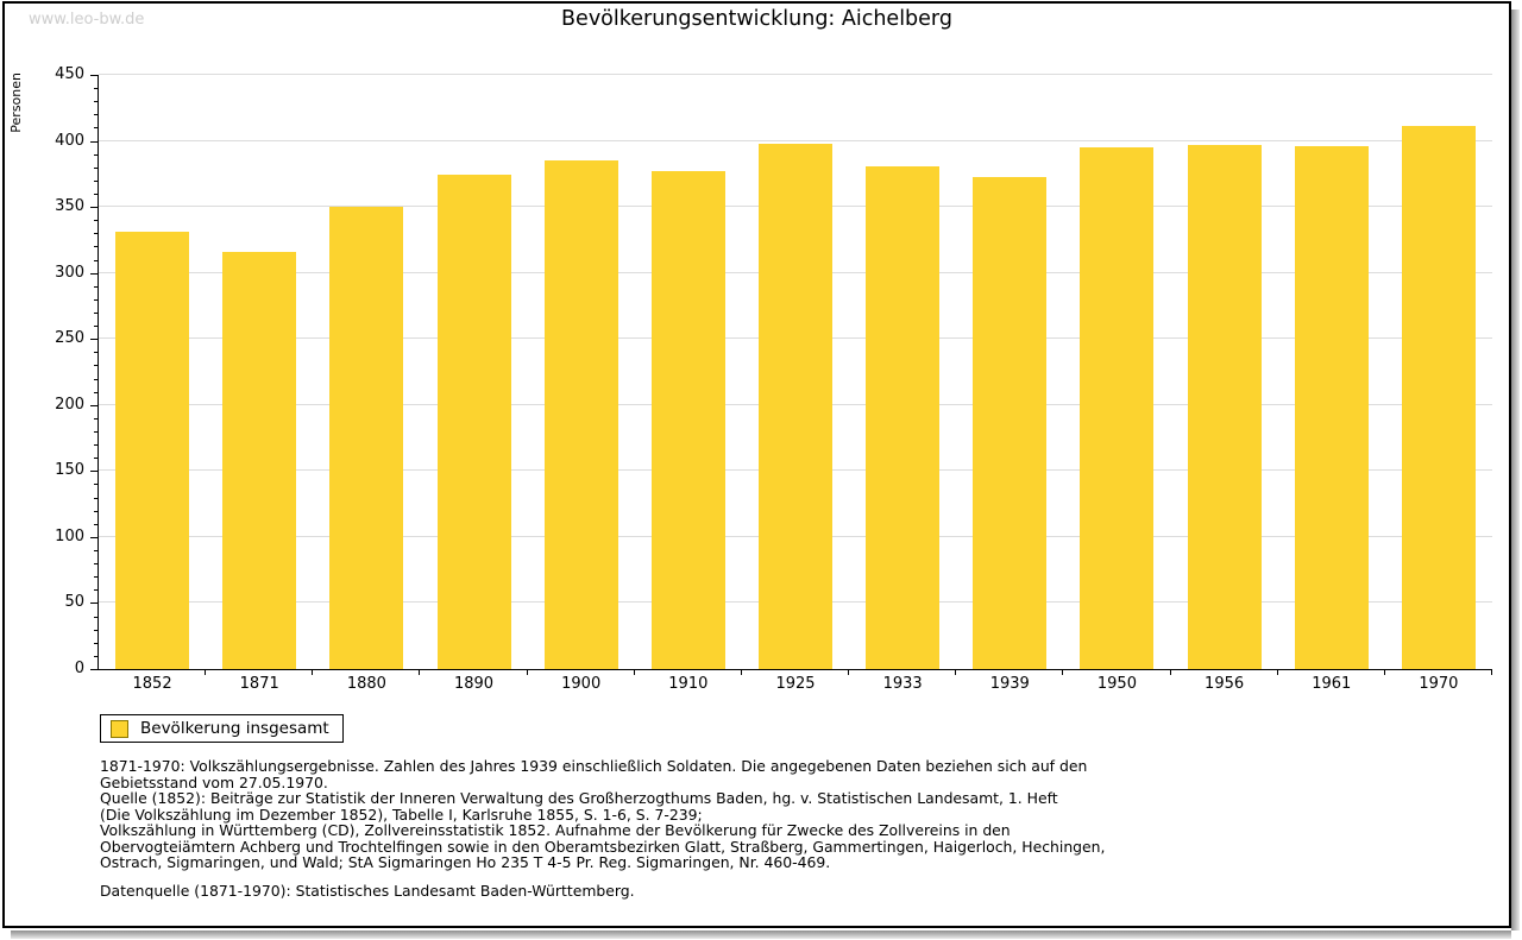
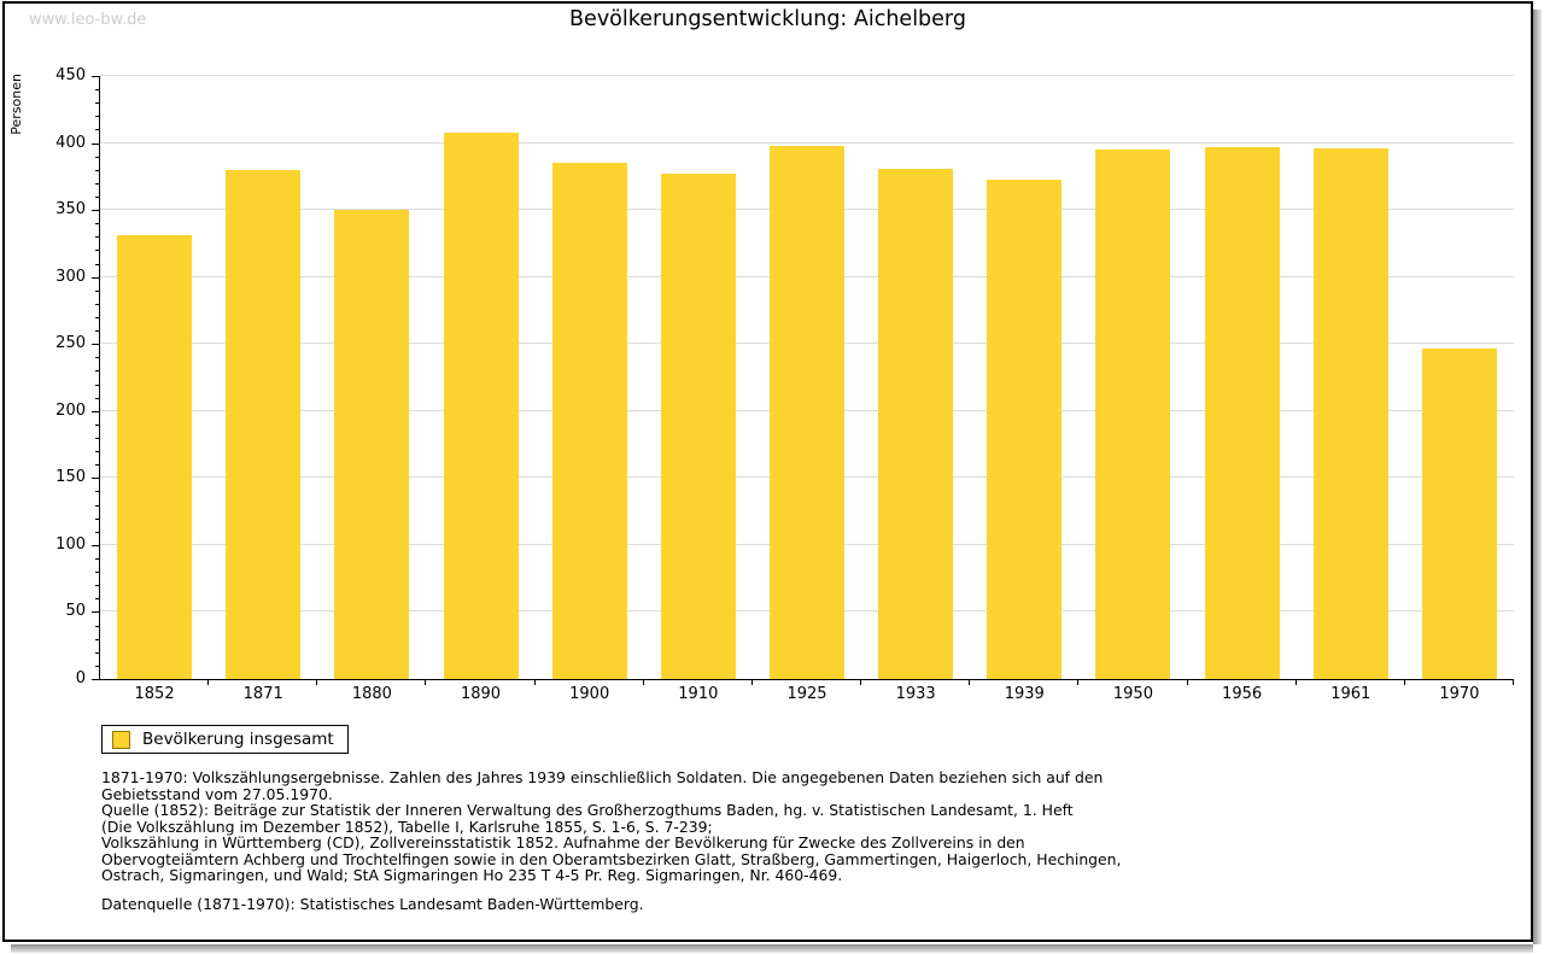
1871: 316 -> 380
1890: 374 -> 408
1970: 411 -> 247
